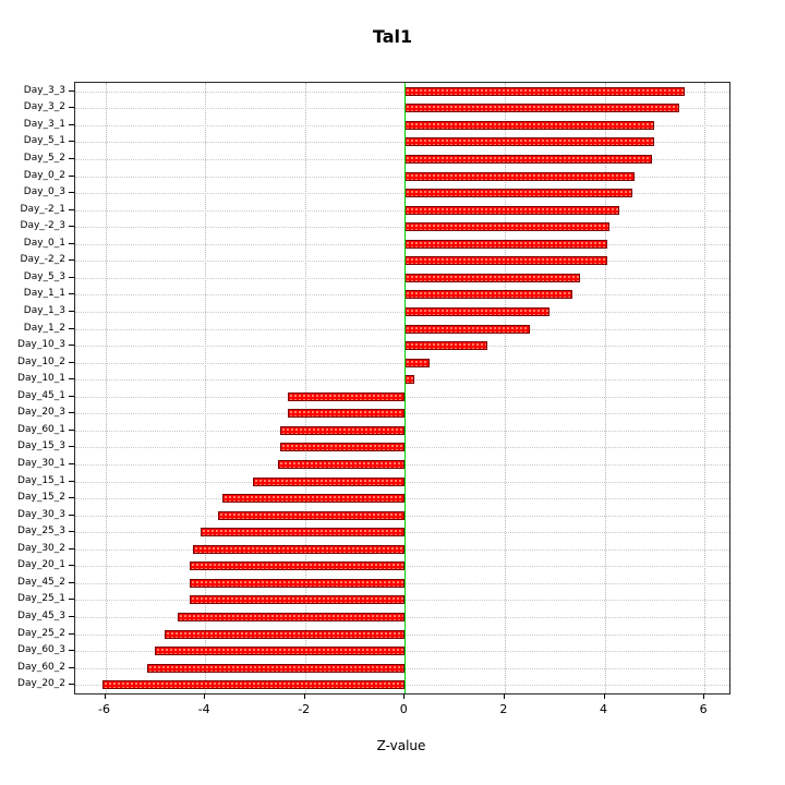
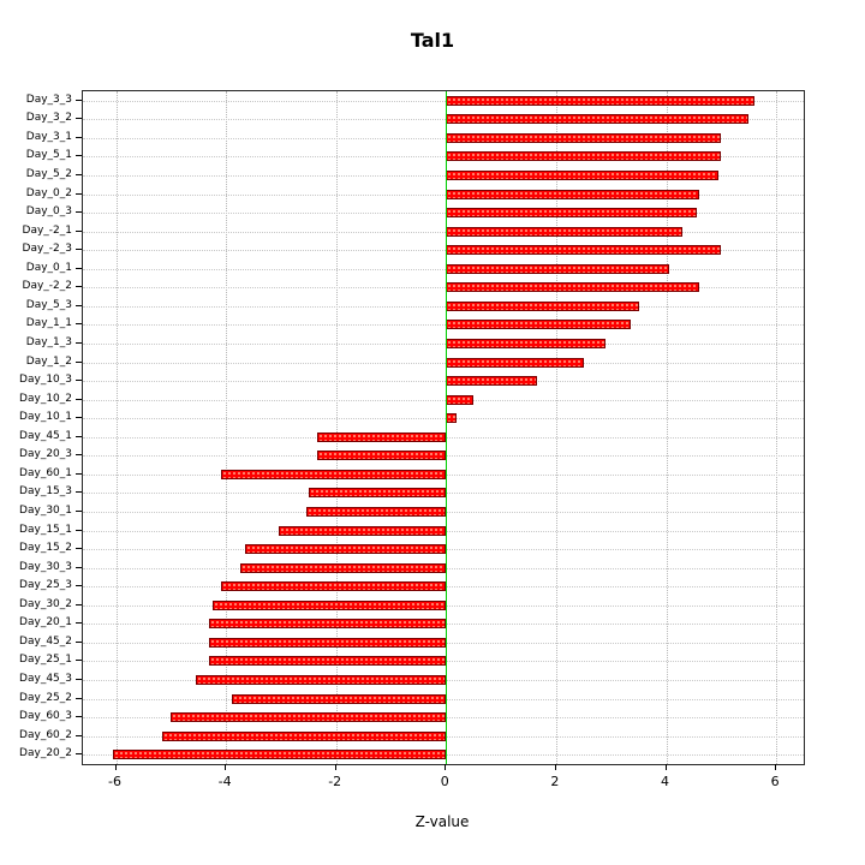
Day_-2_3: 4.1 -> 5.0
Day_-2_2: 4.0 -> 4.6
Day_60_1: -2.5 -> -4.1
Day_25_2: -4.8 -> -3.9
